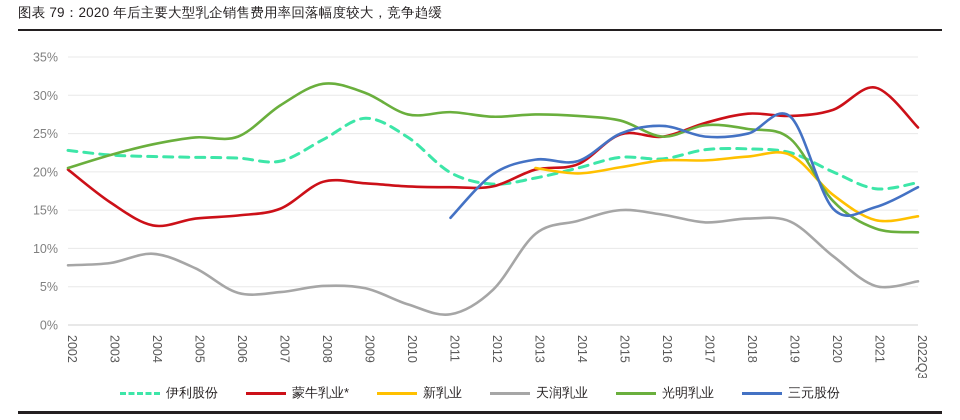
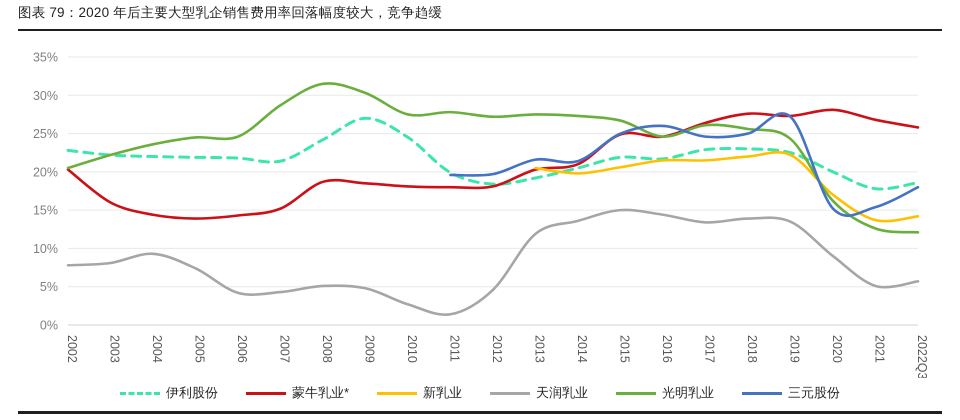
蒙牛乳业*/2004: 13% -> 14%
三元股份/2011: 14% -> 20%
蒙牛乳业*/2021: 31% -> 27%
